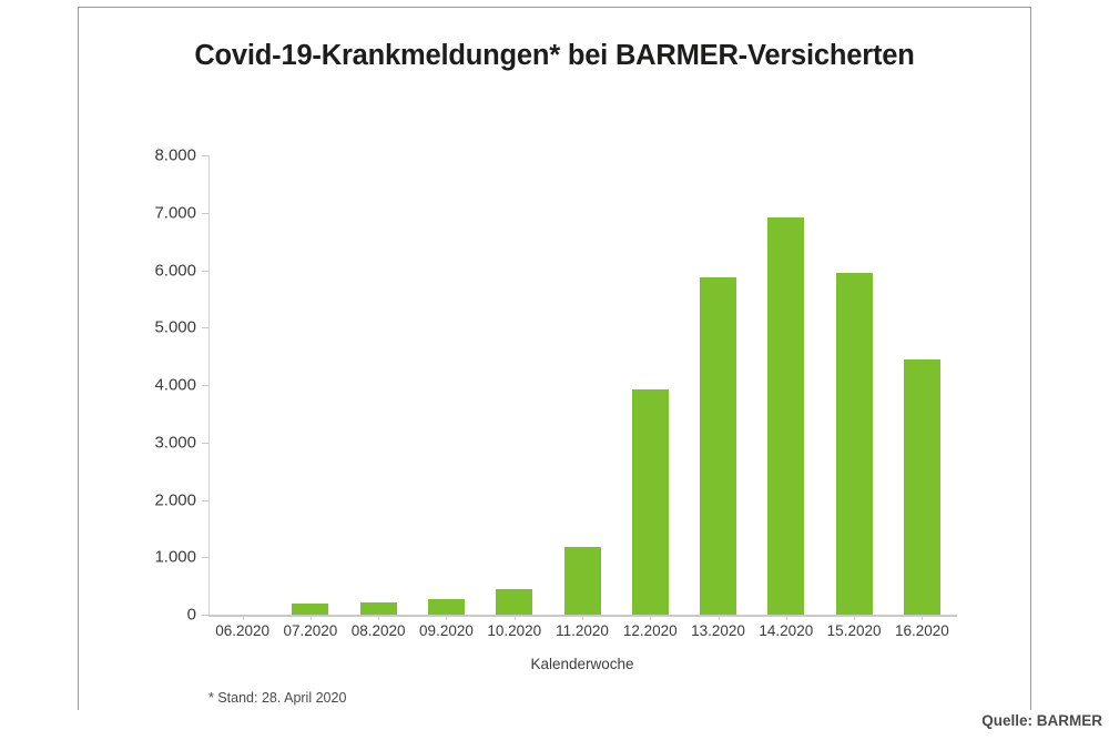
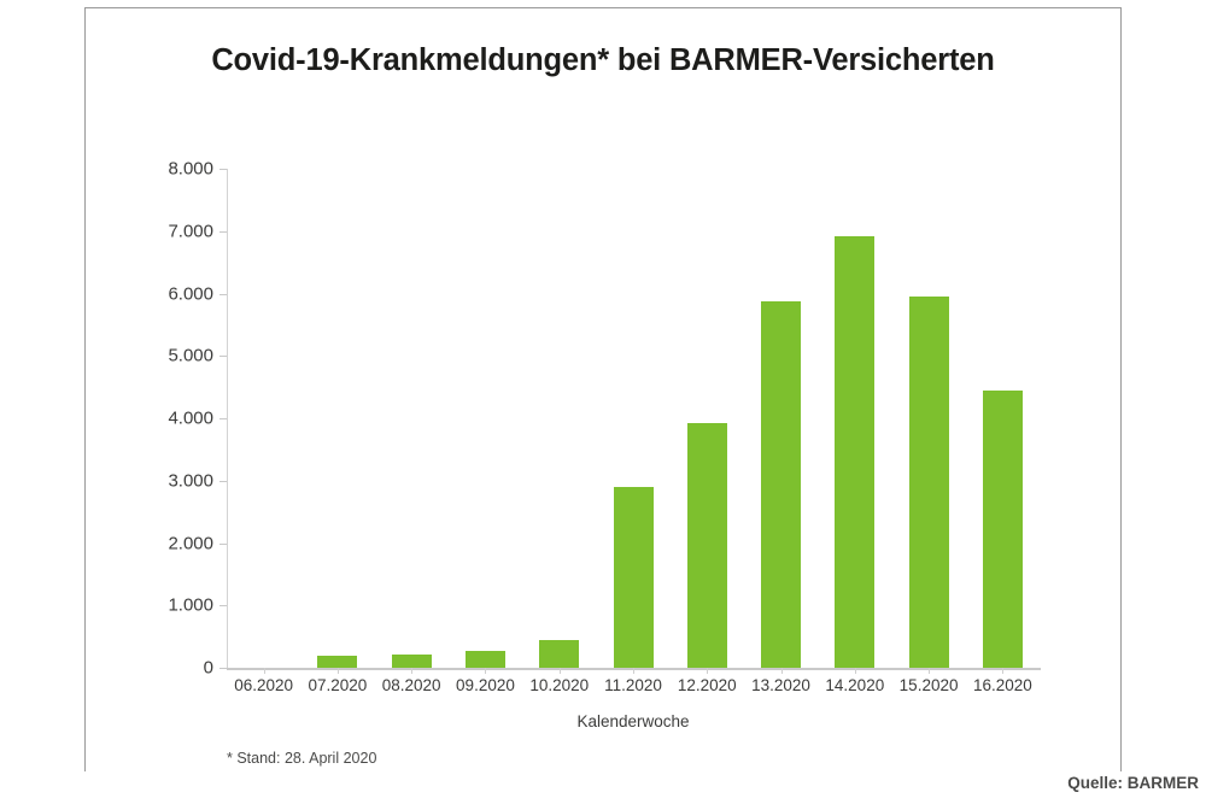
11.2020: 1200 -> 2900
